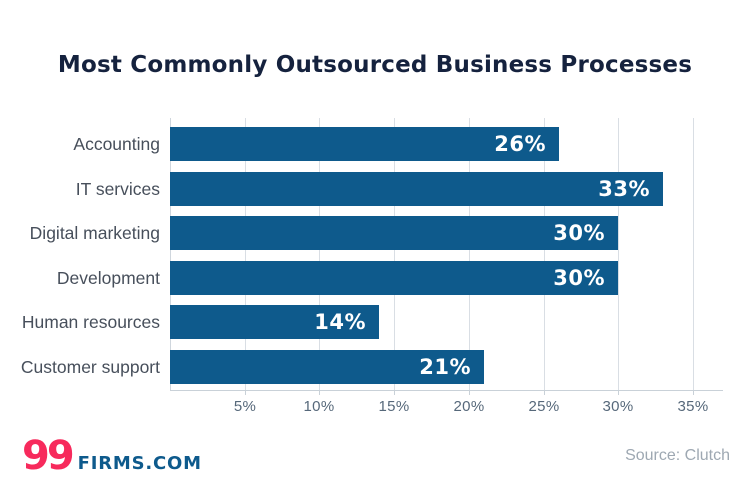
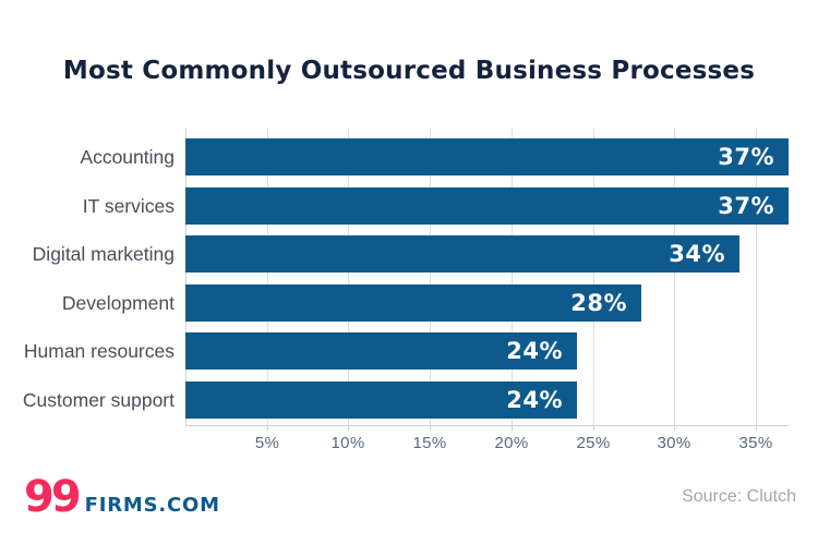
Accounting: 26% -> 37%
IT services: 33% -> 37%
Digital marketing: 30% -> 34%
Development: 30% -> 28%
Human resources: 14% -> 24%
Customer support: 21% -> 24%
